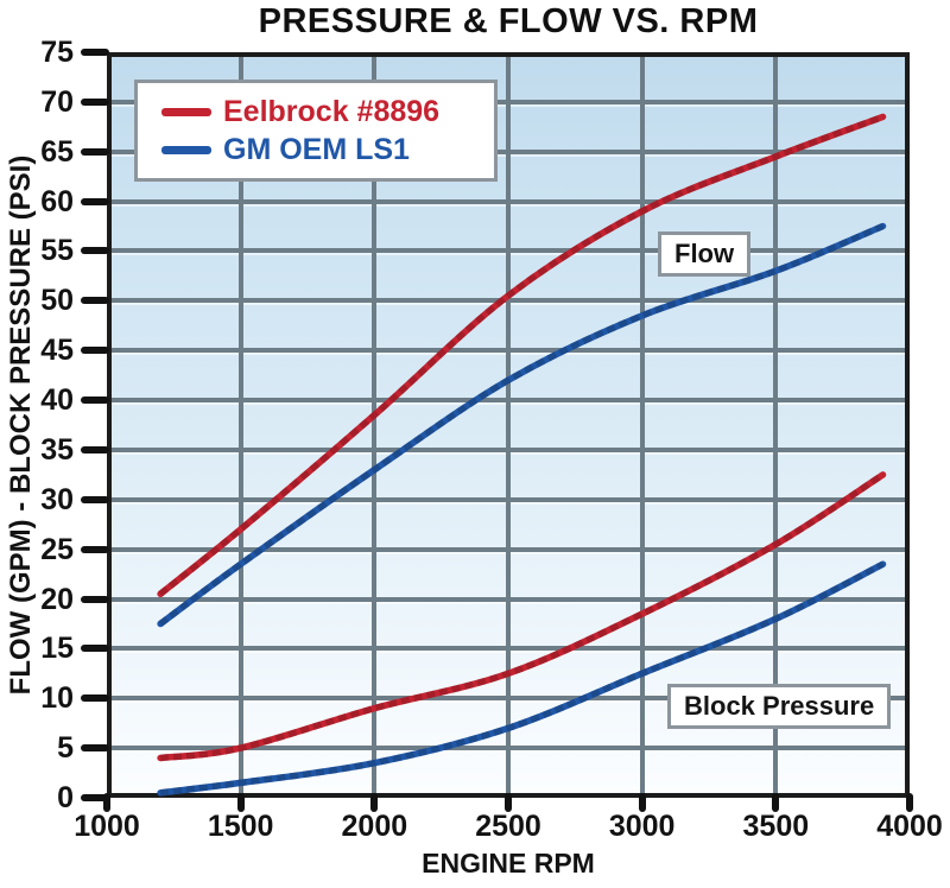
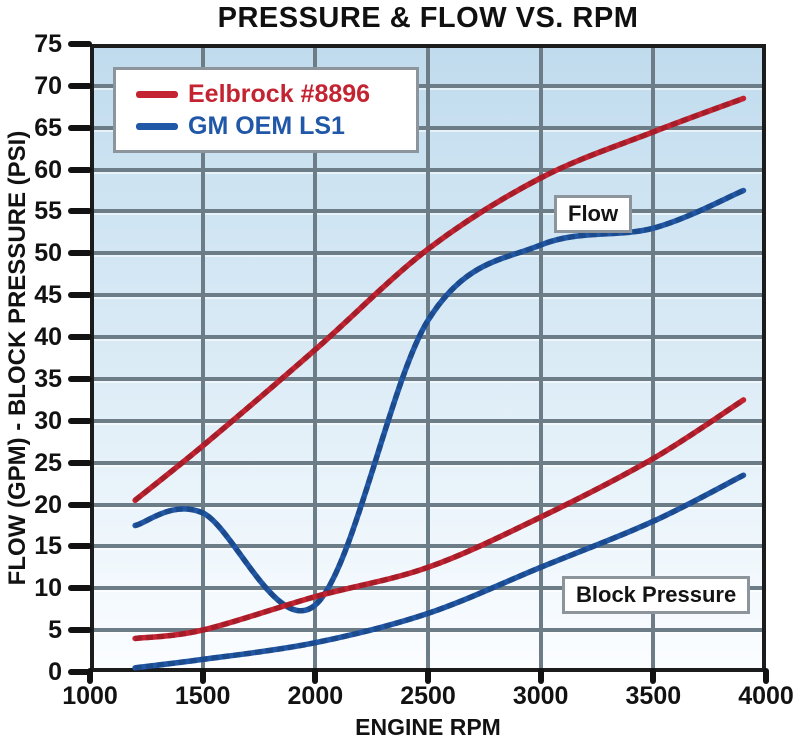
GM OEM LS1 Flow/1500: 24 -> 19
GM OEM LS1 Flow/2000: 33 -> 8
GM OEM LS1 Flow/3000: 48 -> 51
